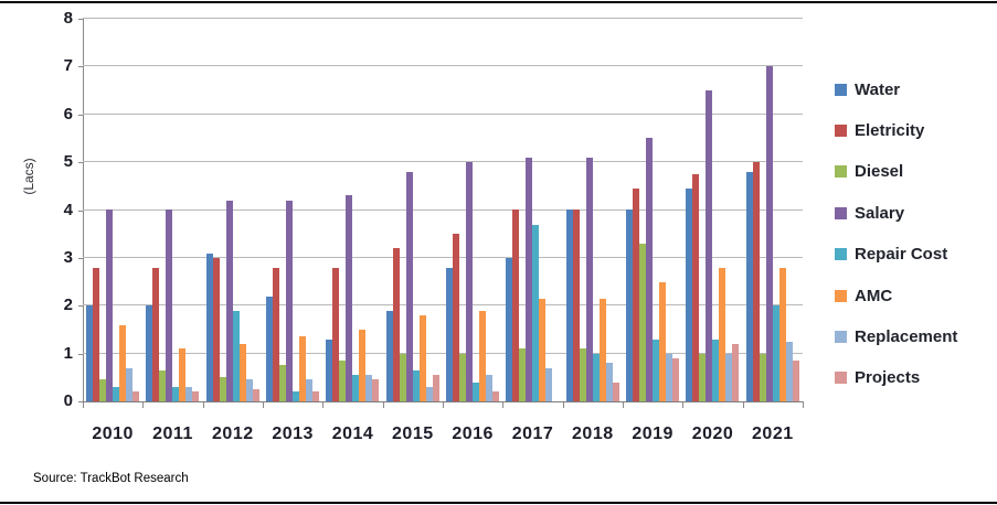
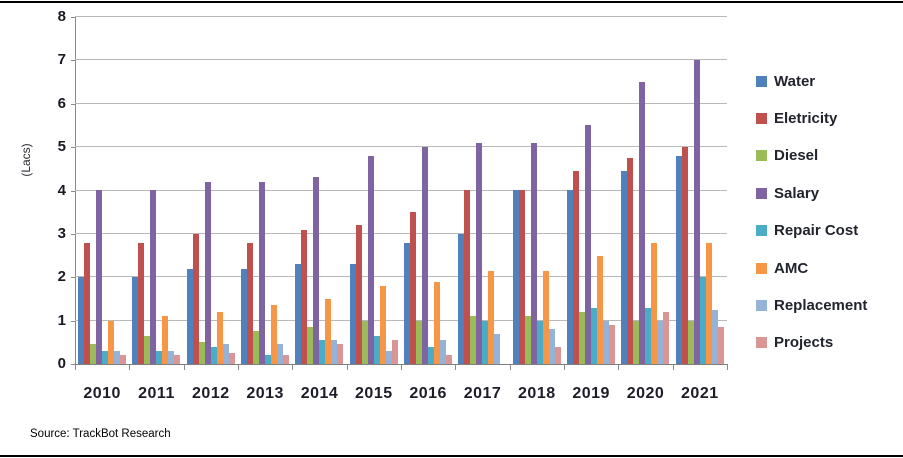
AMC/2010: 1.6 -> 1.0
Replacement/2010: 0.7 -> 0.3
Water/2012: 3.1 -> 2.2
Repair Cost/2012: 1.9 -> 0.4
Water/2014: 1.3 -> 2.3
Eletricity/2014: 2.8 -> 3.1
Water/2015: 1.9 -> 2.3
Repair Cost/2017: 3.7 -> 1.0
Diesel/2019: 3.3 -> 1.2
